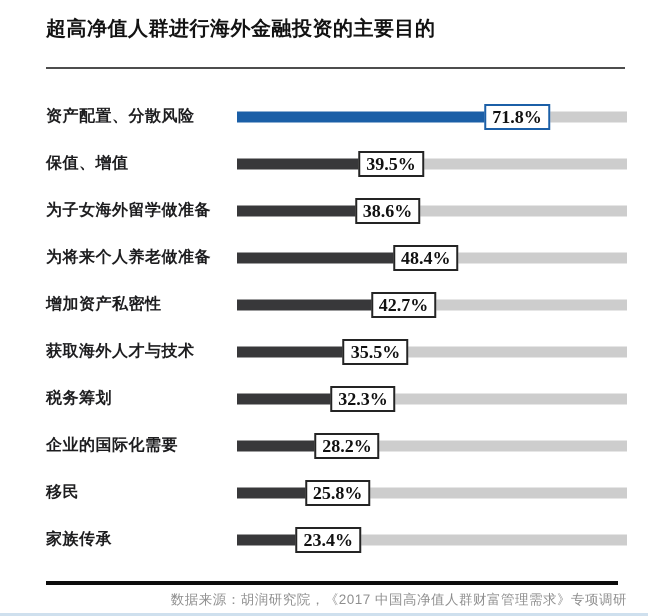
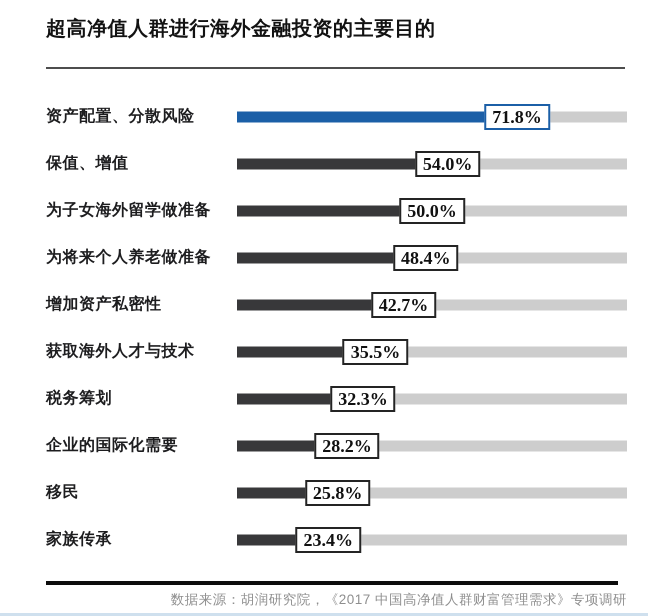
保值、增值: 39.5% -> 54.0%
为子女海外留学做准备: 38.6% -> 50.0%
